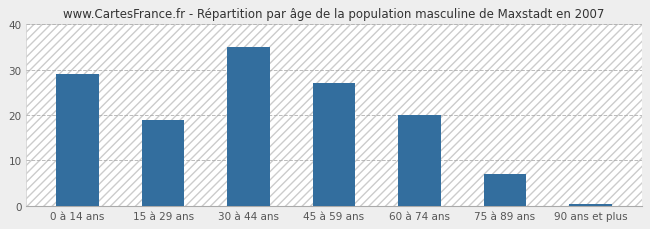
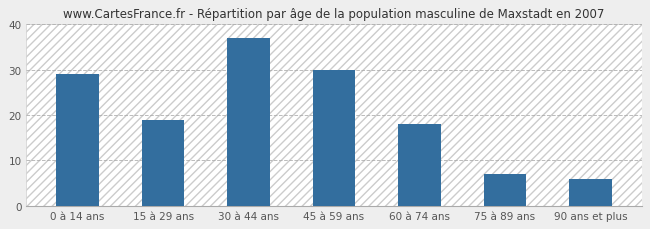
30 à 44 ans: 35.0 -> 37.0
45 à 59 ans: 27.0 -> 30.0
60 à 74 ans: 20.0 -> 18.0
90 ans et plus: 0.5 -> 6.0
